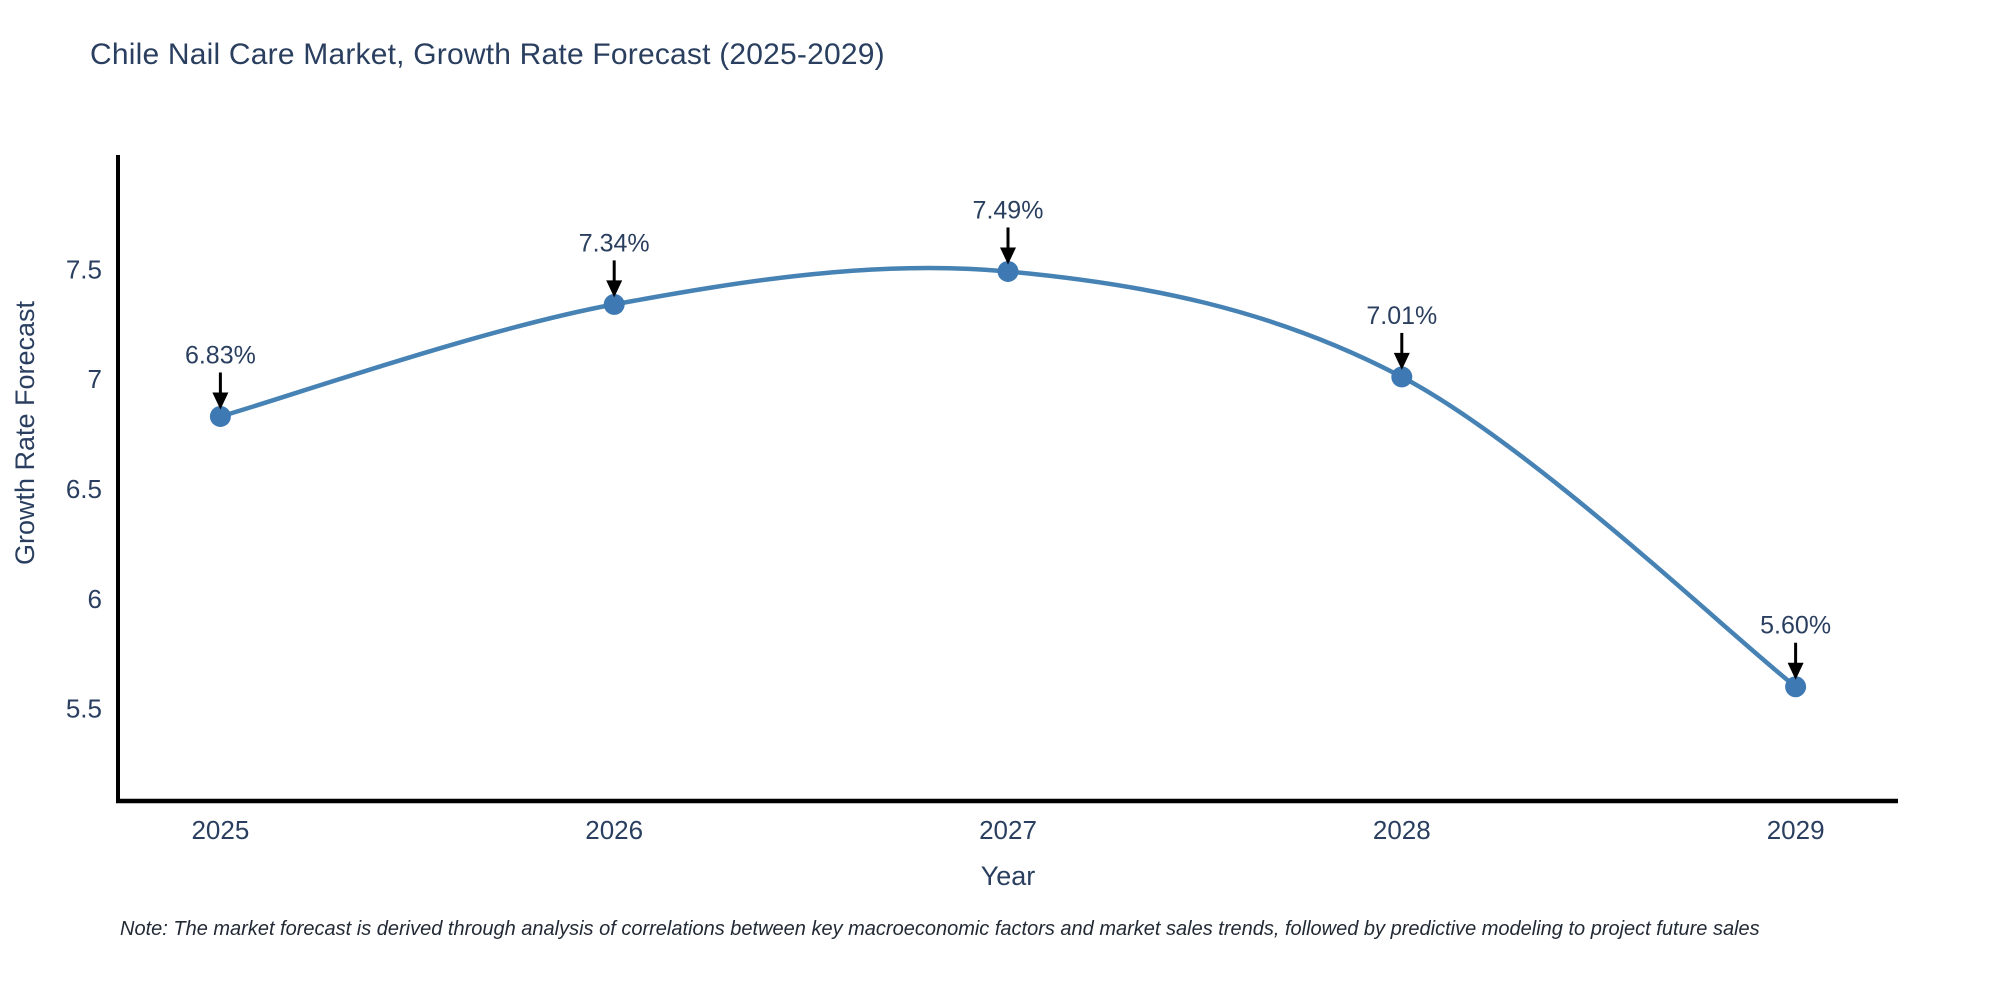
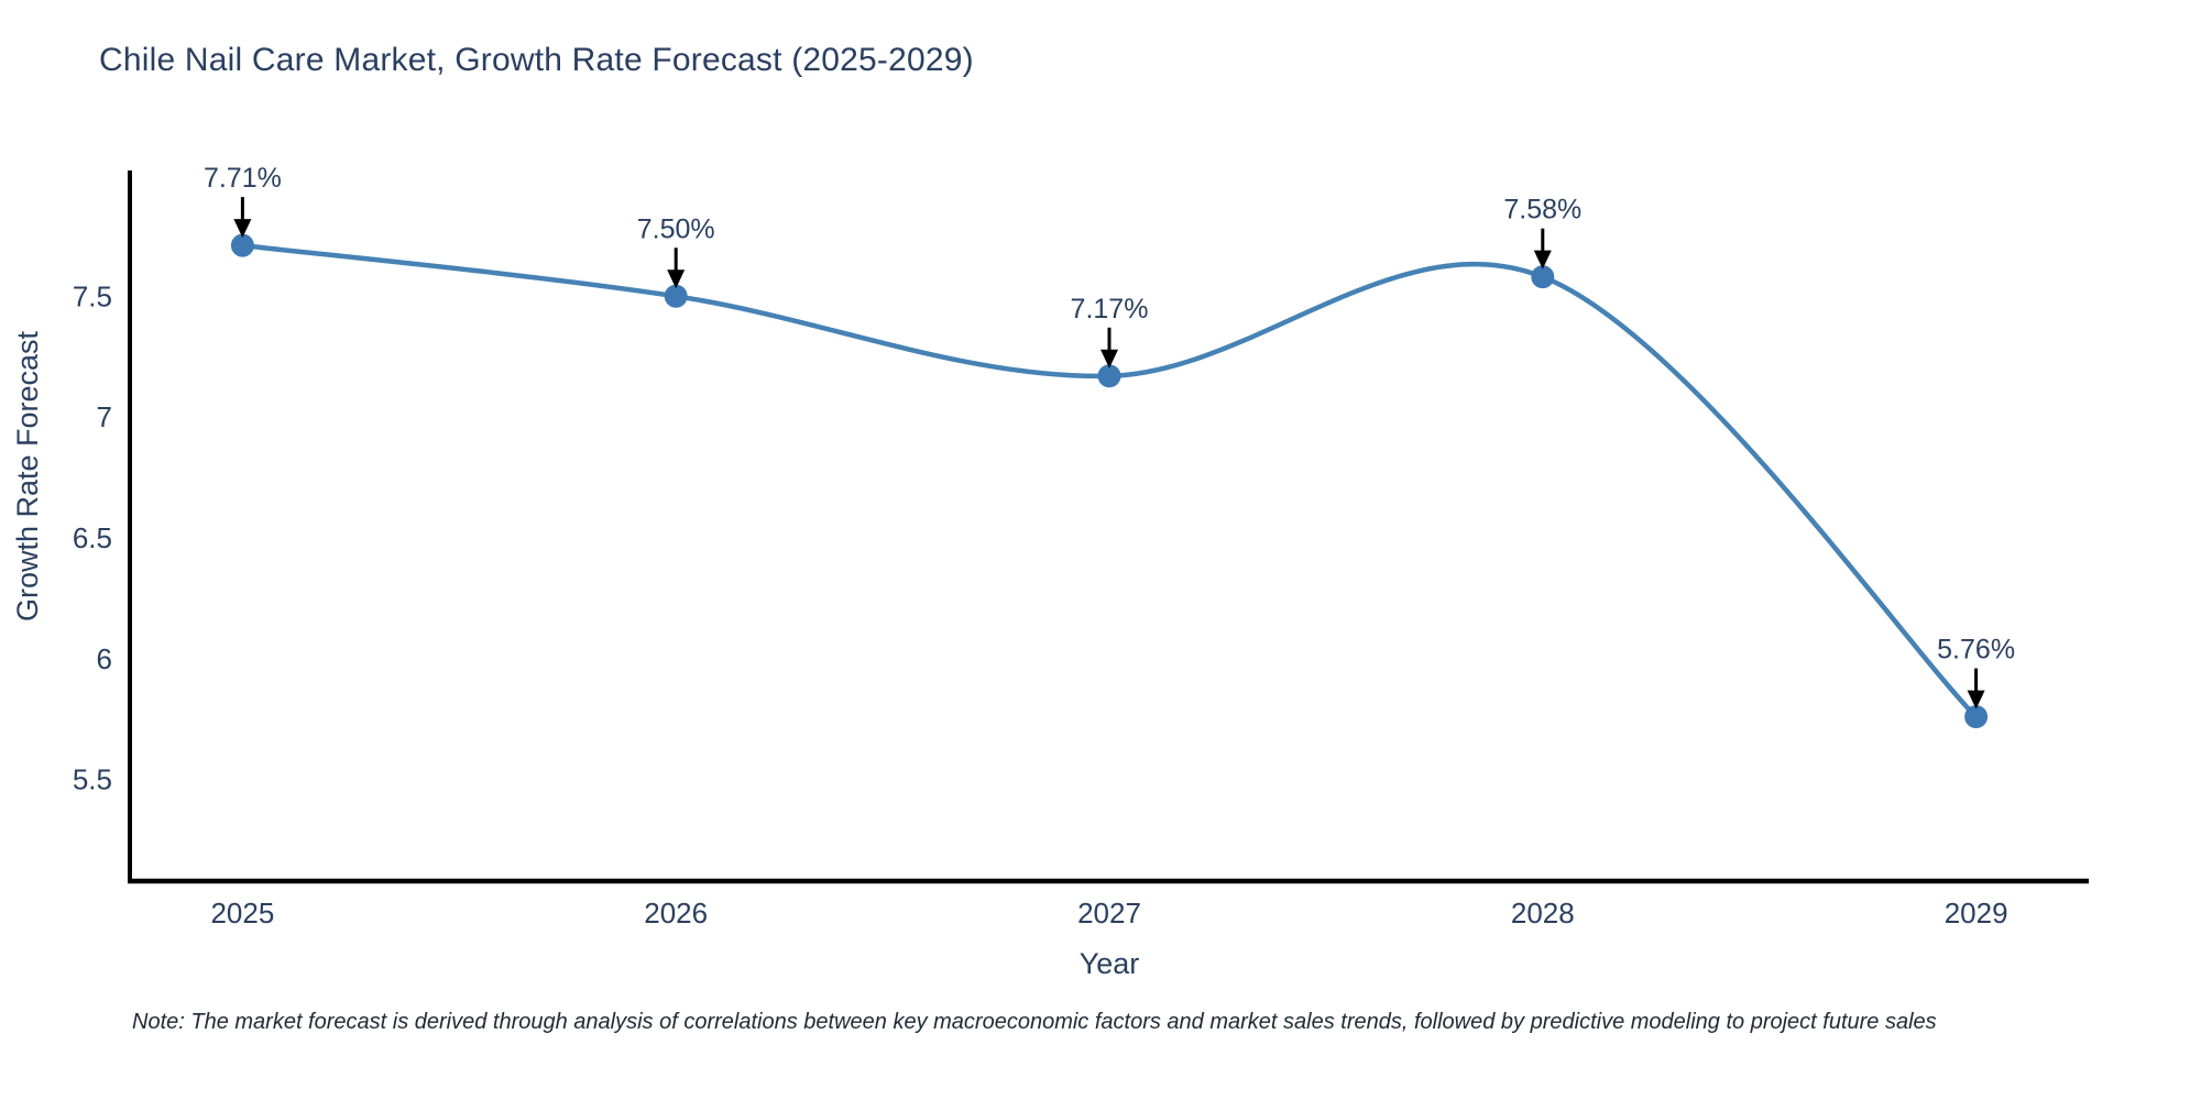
2025: 6.83% -> 7.71%
2026: 7.34% -> 7.50%
2027: 7.49% -> 7.17%
2028: 7.01% -> 7.58%
2029: 5.60% -> 5.76%
